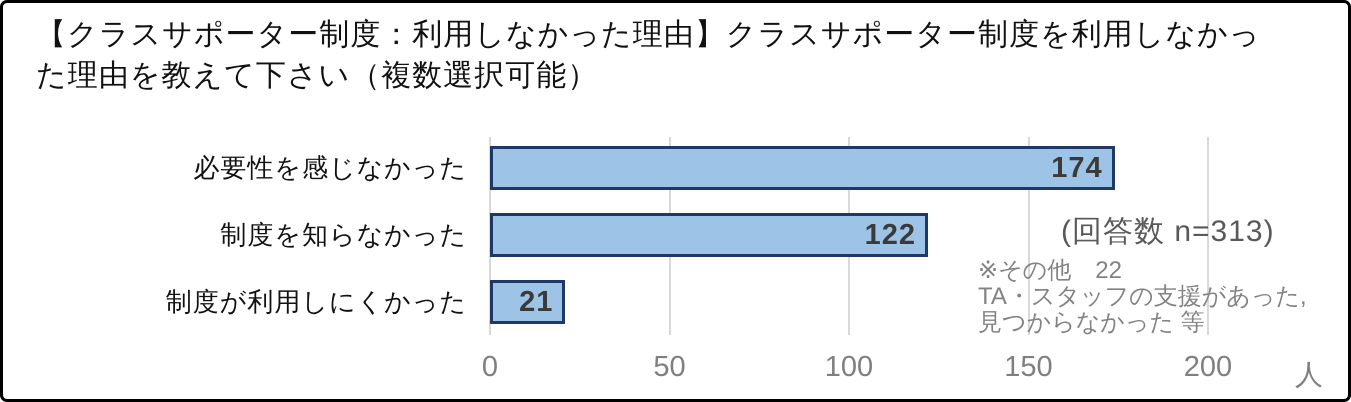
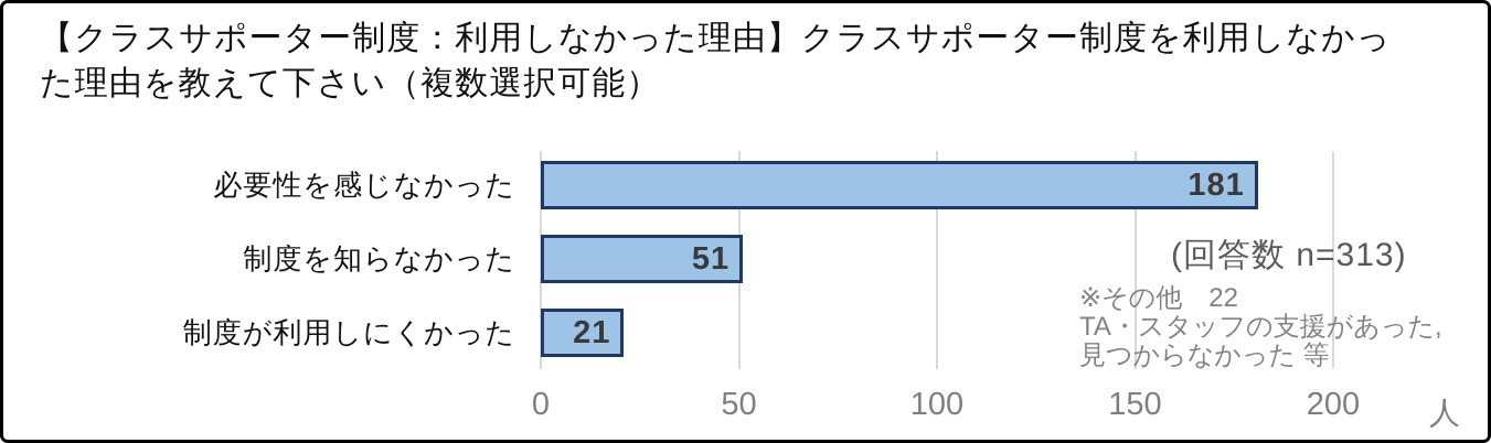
必要性を感じなかった: 174 -> 181
制度を知らなかった: 122 -> 51
